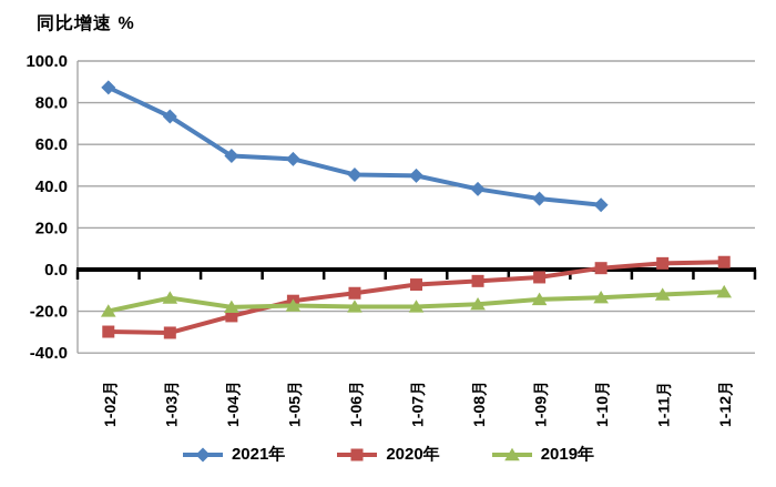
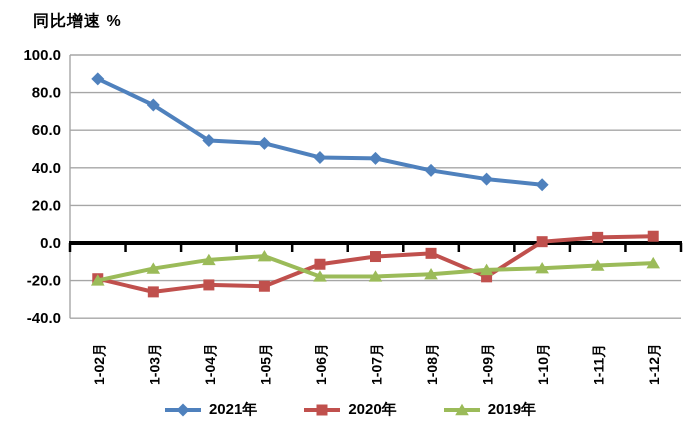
2020年/1-02月: -30 -> -19
2020年/1-03月: -30 -> -26
2019年/1-04月: -18 -> -9
2020年/1-05月: -15 -> -23
2019年/1-05月: -17 -> -7
2020年/1-09月: -4 -> -18
